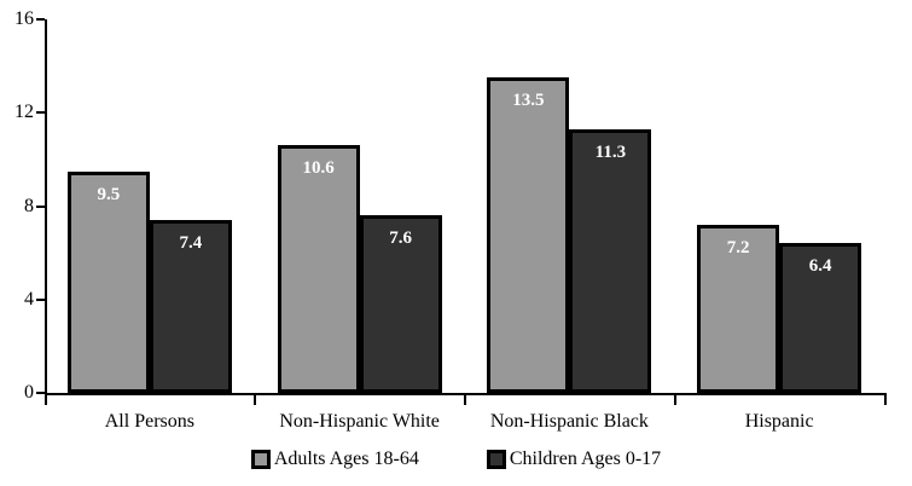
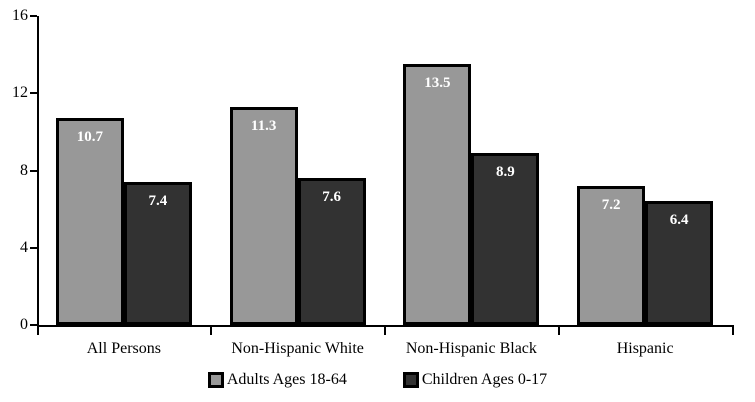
Adults Ages 18-64/All Persons: 9.5 -> 10.7
Adults Ages 18-64/Non-Hispanic White: 10.6 -> 11.3
Children Ages 0-17/Non-Hispanic Black: 11.3 -> 8.9
